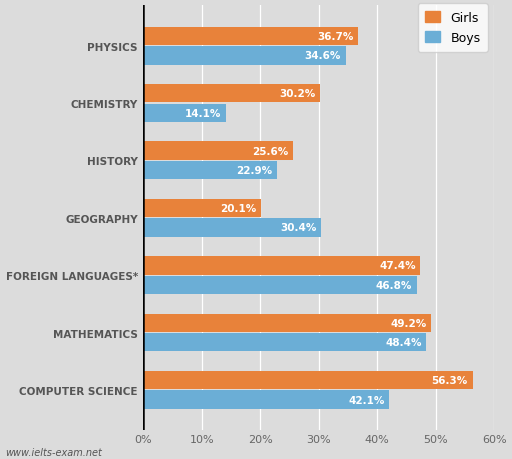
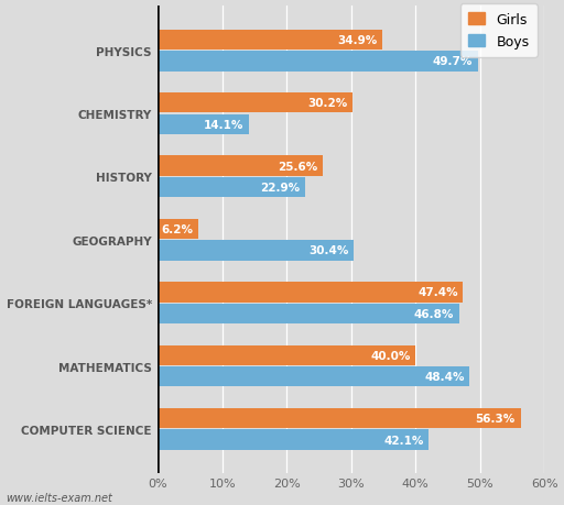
Girls/PHYSICS: 36.7% -> 34.9%
Boys/PHYSICS: 34.6% -> 49.7%
Girls/GEOGRAPHY: 20.1% -> 6.2%
Girls/MATHEMATICS: 49.2% -> 40.0%
